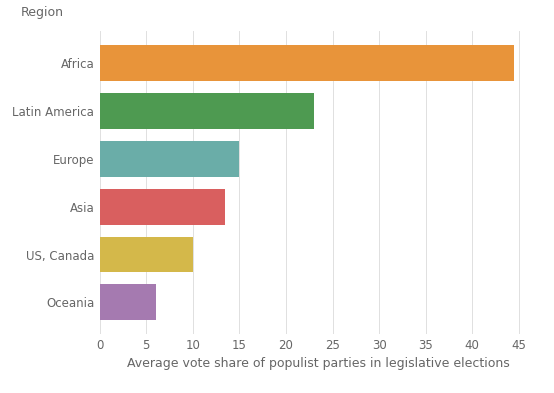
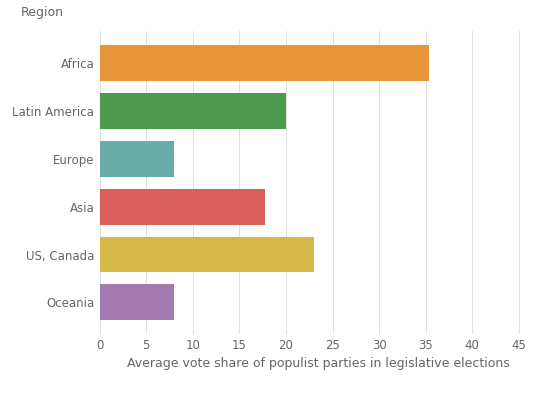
Africa: 44.5 -> 35.4
Latin America: 23.0 -> 20.0
Europe: 15.0 -> 8.0
Asia: 13.5 -> 17.8
US, Canada: 10.0 -> 23.0
Oceania: 6.0 -> 8.0
